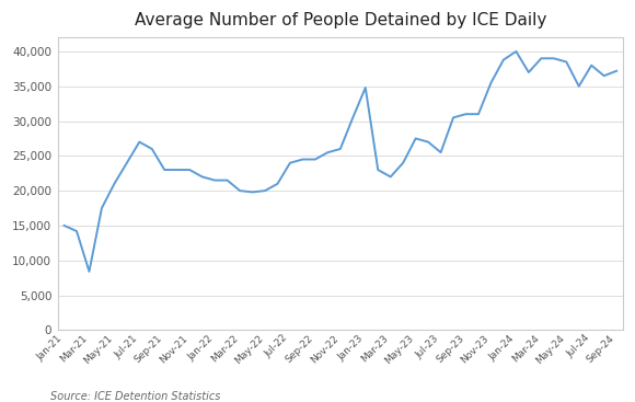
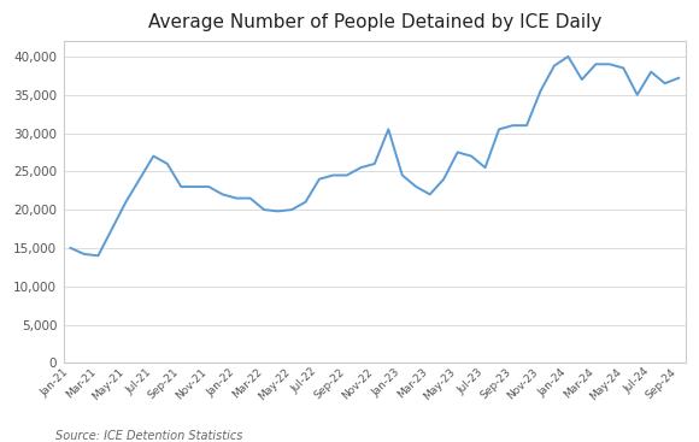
Mar-21: 8,400 -> 14,000
Jan-23: 34,800 -> 24,500
